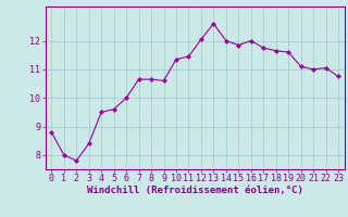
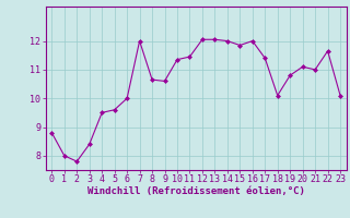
7: 10.65 -> 12.00
13: 12.60 -> 12.05
17: 11.75 -> 11.40
18: 11.65 -> 10.10
19: 11.60 -> 10.80
22: 11.05 -> 11.65
23: 10.75 -> 10.10
